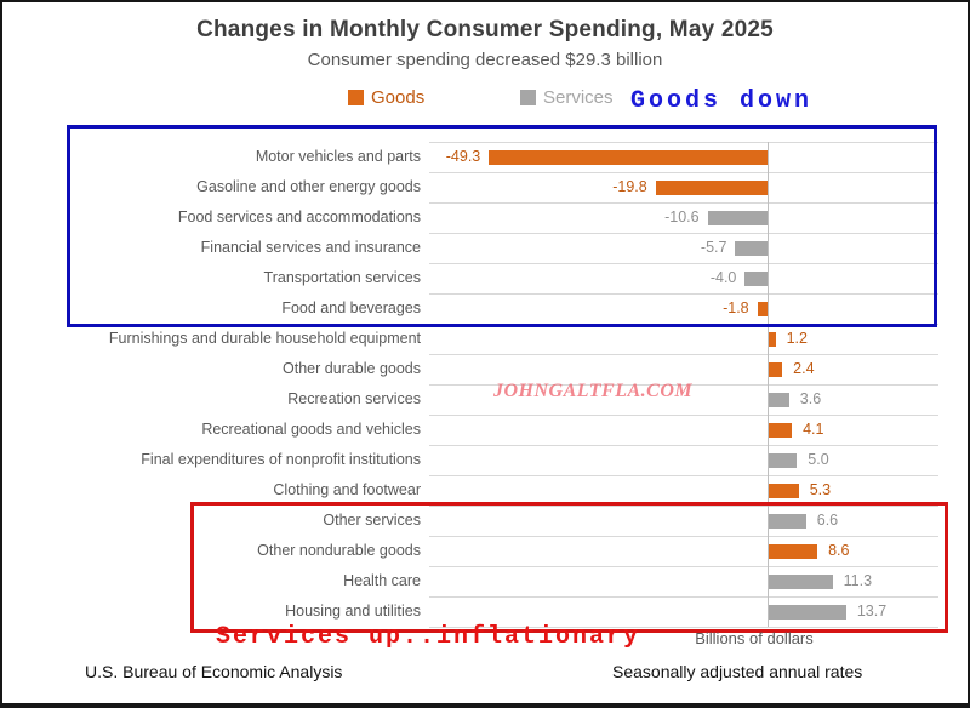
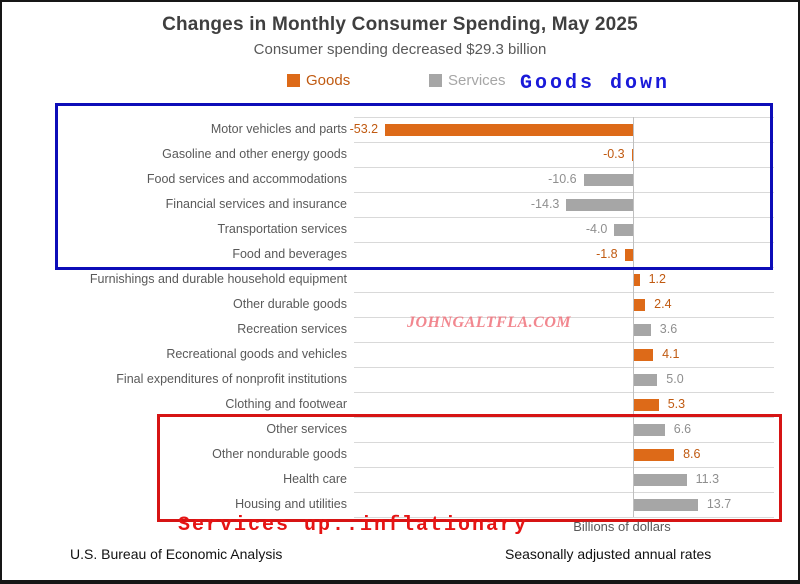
Motor vehicles and parts: -49.3 -> -53.2
Gasoline and other energy goods: -19.8 -> -0.3
Financial services and insurance: -5.7 -> -14.3
